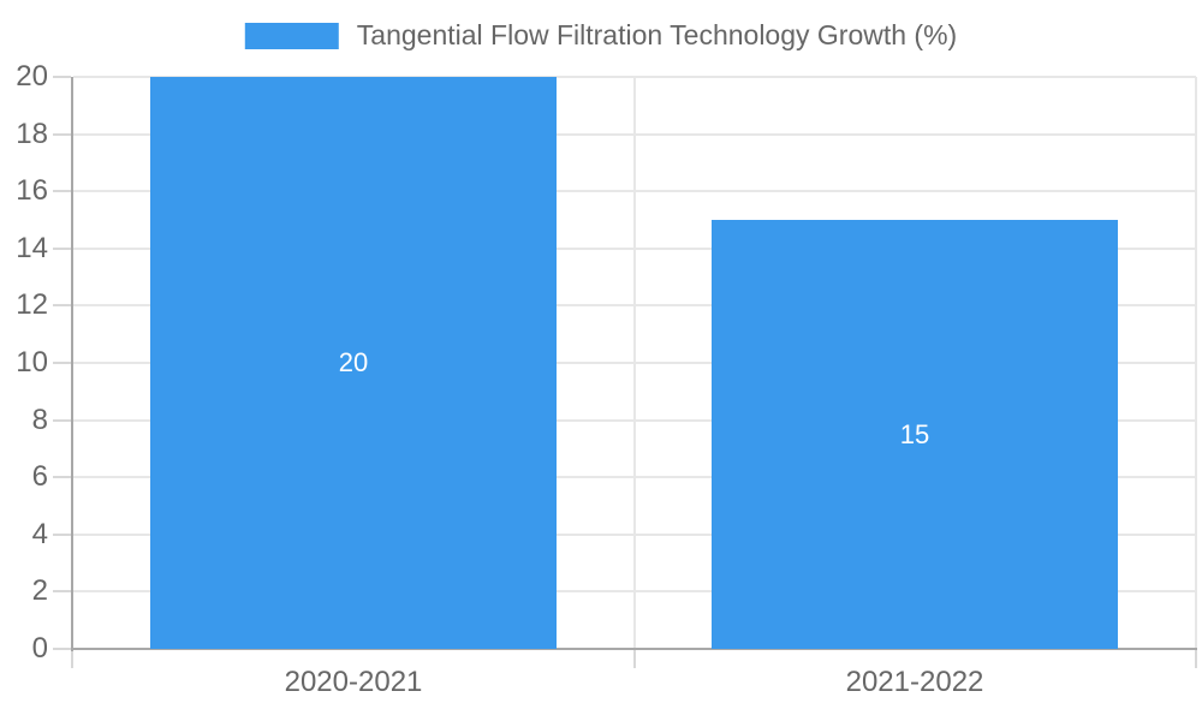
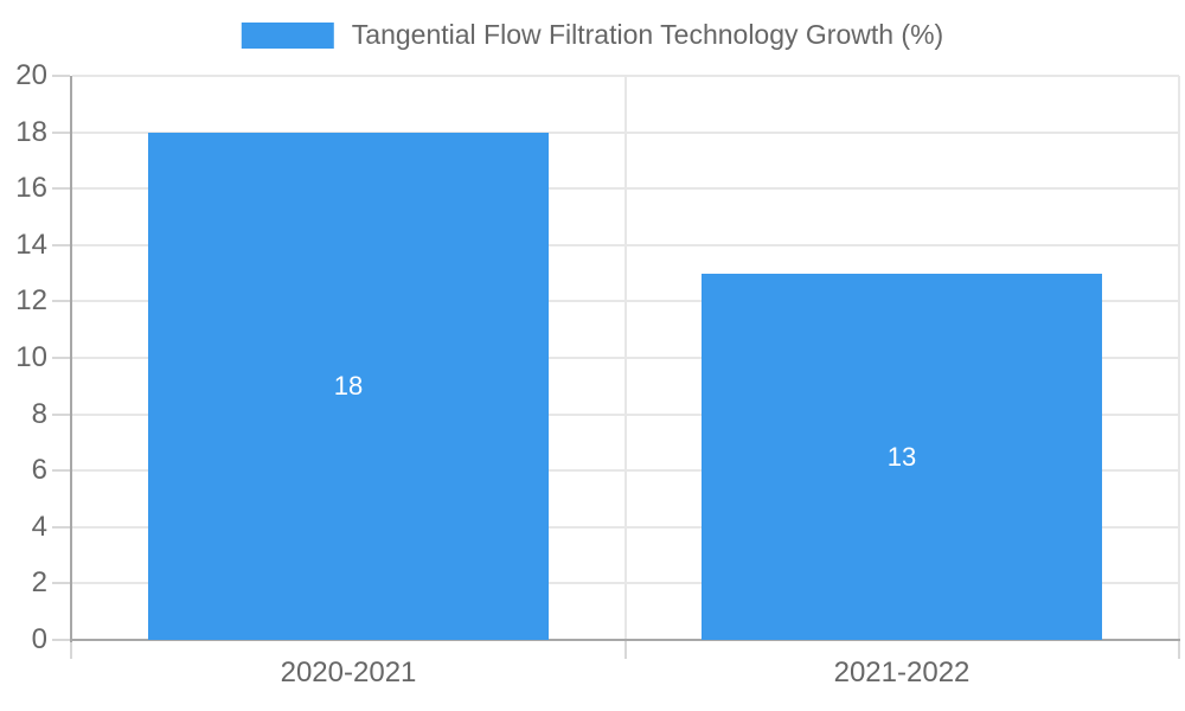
2020-2021: 20 -> 18
2021-2022: 15 -> 13
